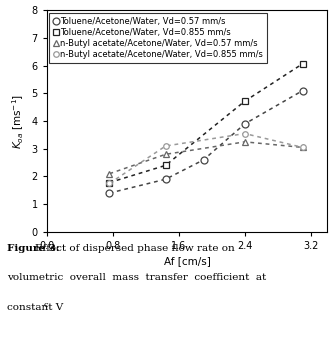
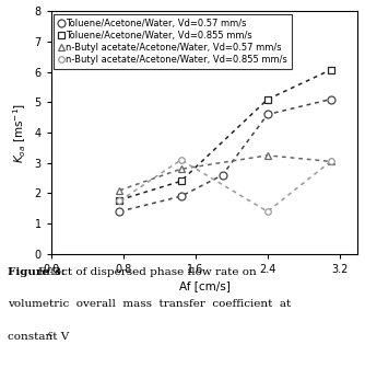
Toluene/Acetone/Water, Vd=0.57 mm/s/2.4: 3.9 -> 4.6
Toluene/Acetone/Water, Vd=0.855 mm/s/2.4: 4.72 -> 5.10
n-Butyl acetate/Acetone/Water, Vd=0.855 mm/s/2.4: 3.55 -> 1.40
